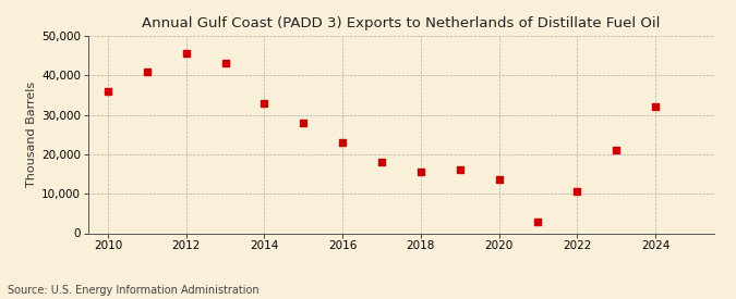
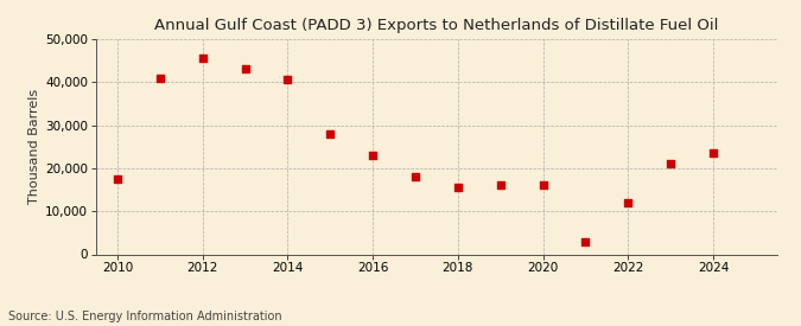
2010: 36,000 -> 17,500
2014: 33,000 -> 40,500
2020: 13,500 -> 16,000
2022: 10,500 -> 12,000
2024: 32,000 -> 23,500
